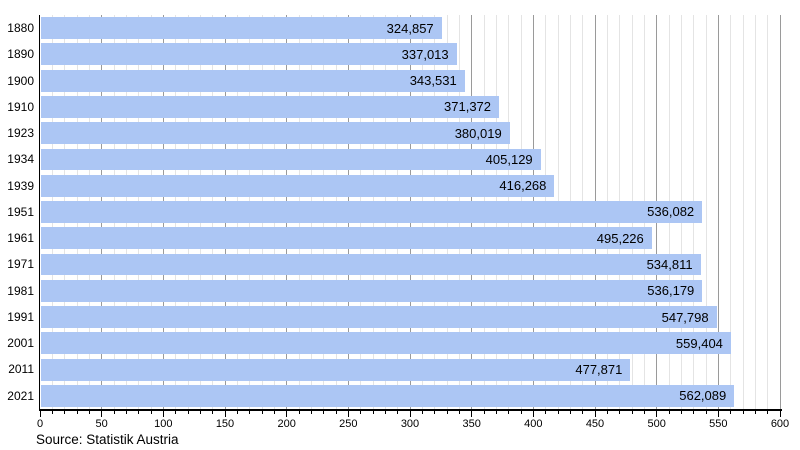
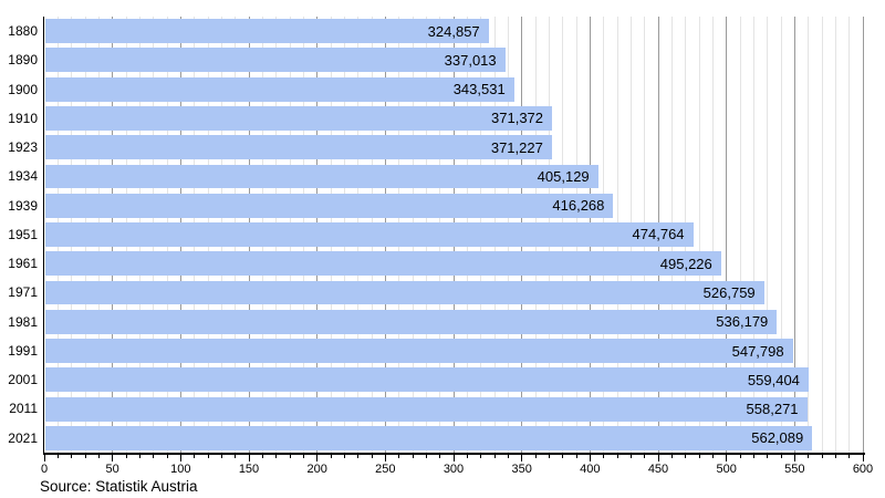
1923: 380,019 -> 371,227
1951: 536,082 -> 474,764
1971: 534,811 -> 526,759
2011: 477,871 -> 558,271
